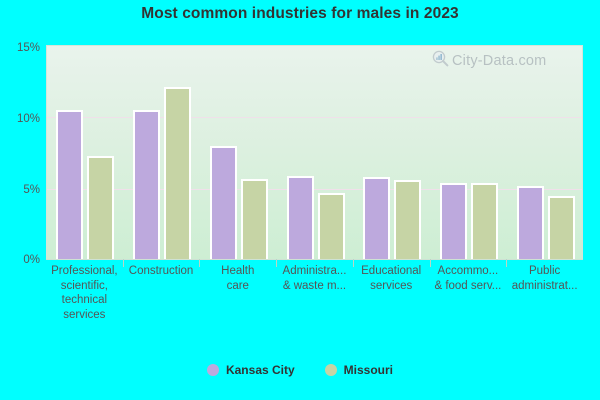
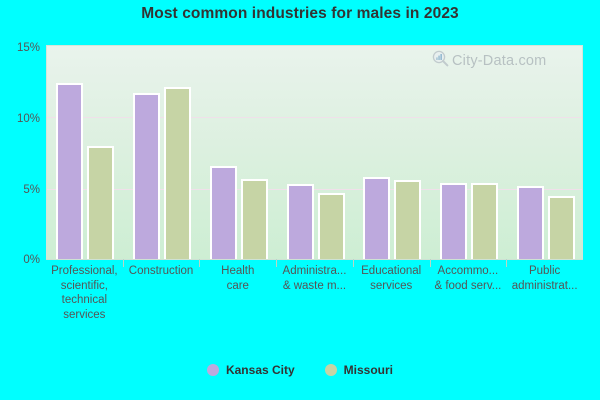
Kansas City/Professional, scientific, technical services: 10.3% -> 12.2%
Missouri/Professional, scientific, technical services: 7.1% -> 7.8%
Kansas City/Construction: 10.3% -> 11.5%
Kansas City/Health care: 7.8% -> 6.4%
Kansas City/Administra... & waste m...: 5.7% -> 5.1%
